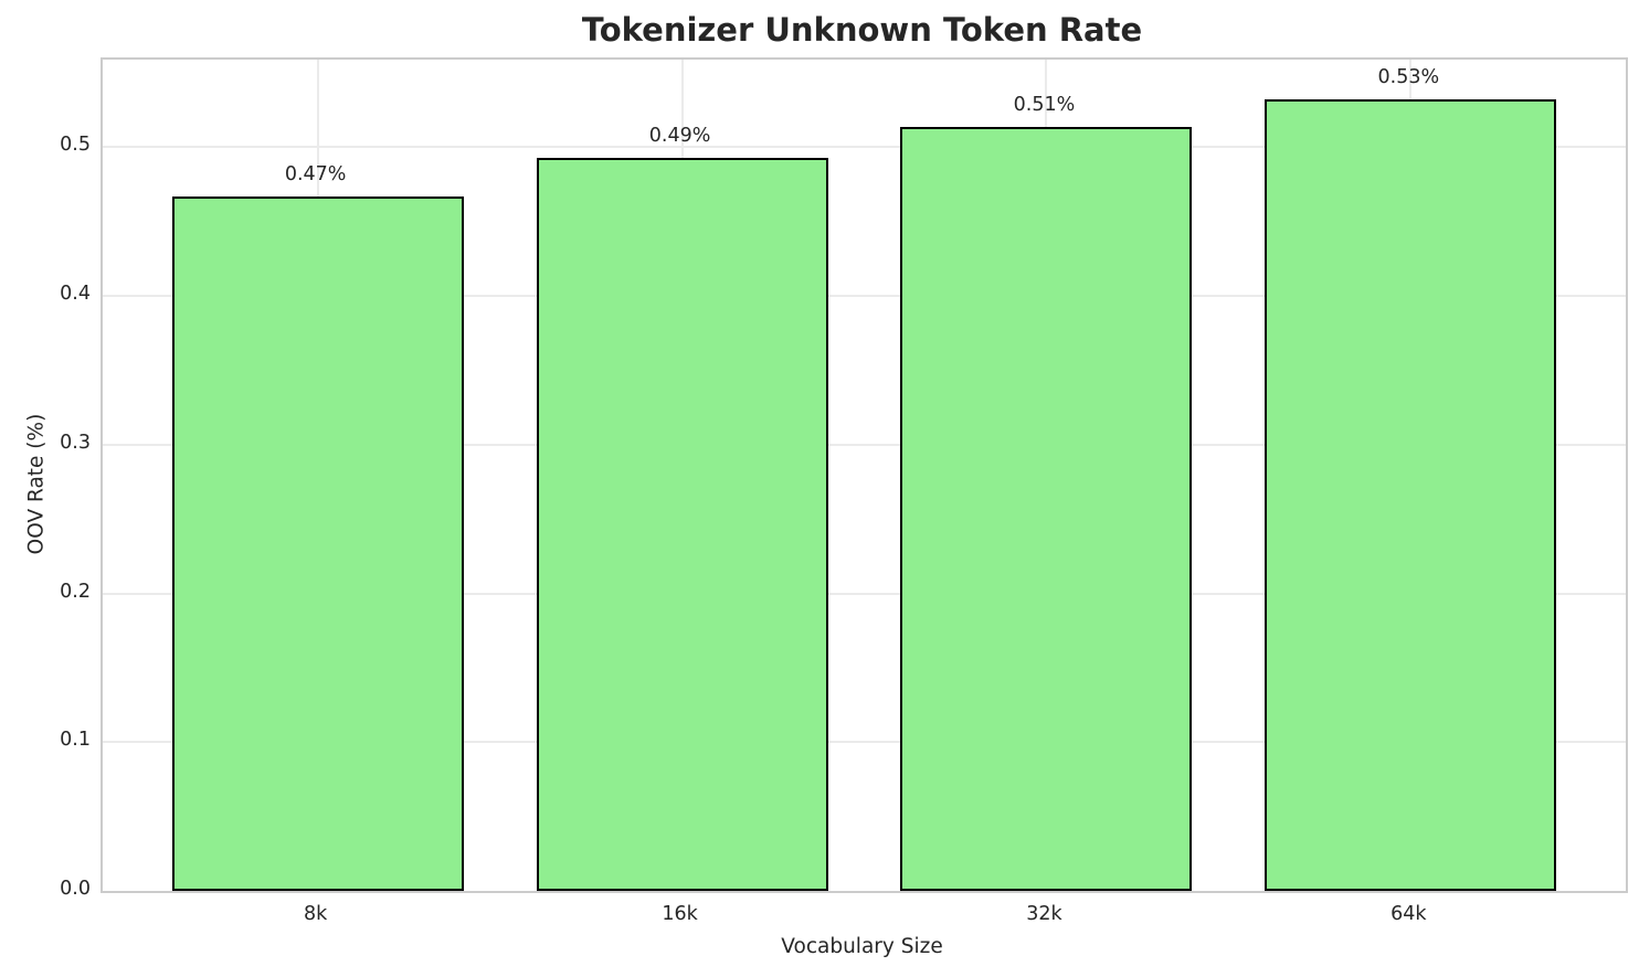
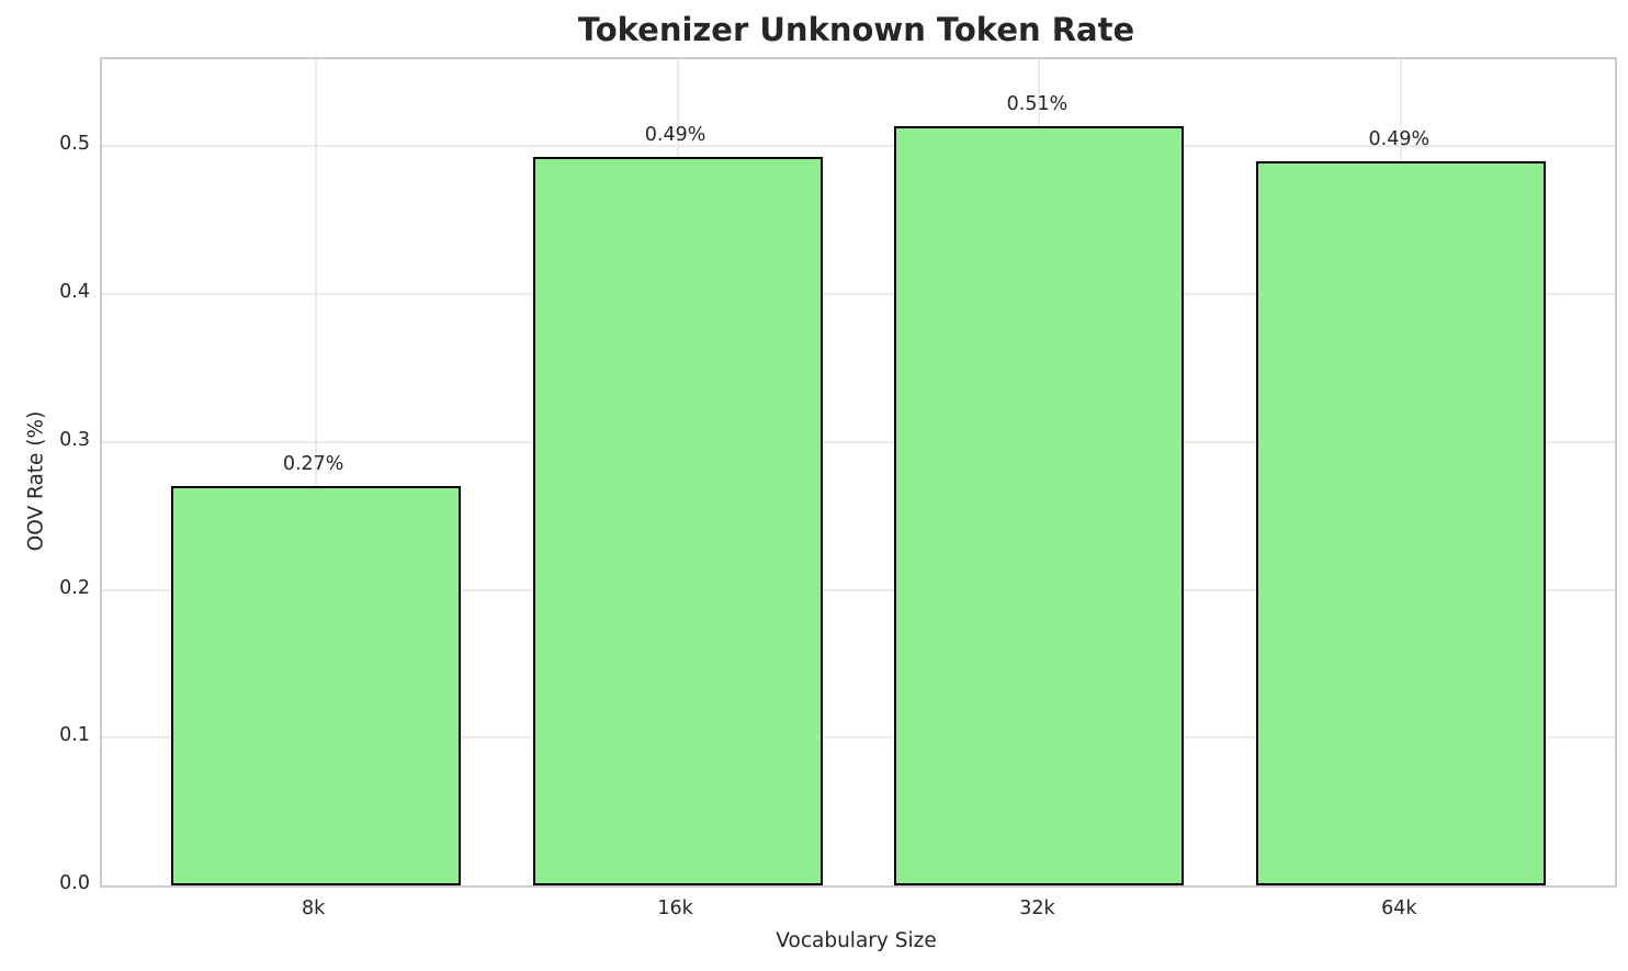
8k: 0.47% -> 0.27%
64k: 0.53% -> 0.49%
